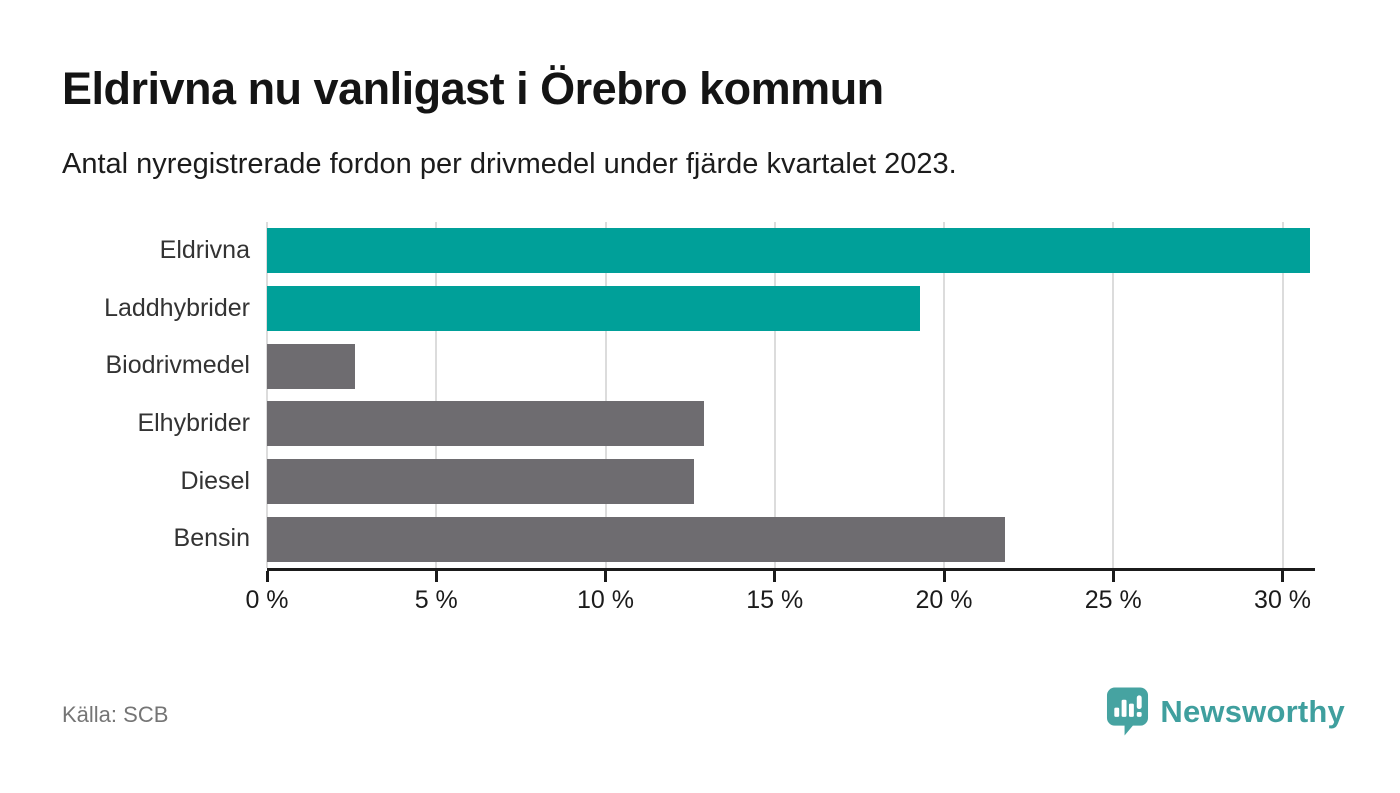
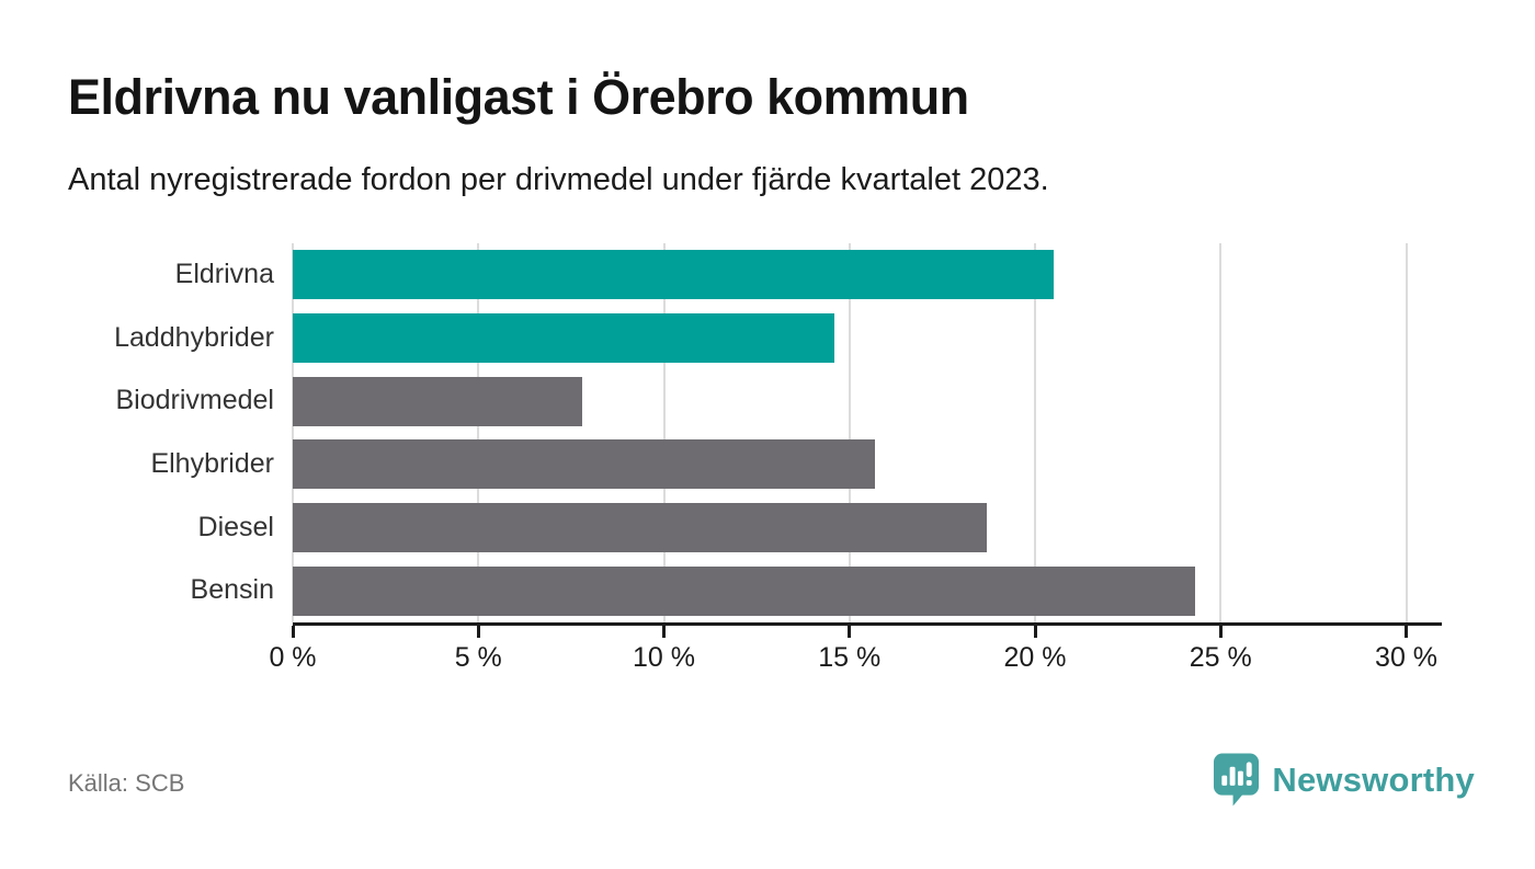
Eldrivna: 30.8% -> 20.5%
Laddhybrider: 19.3% -> 14.6%
Biodrivmedel: 2.6% -> 7.8%
Elhybrider: 12.9% -> 15.7%
Diesel: 12.6% -> 18.7%
Bensin: 21.8% -> 24.3%
